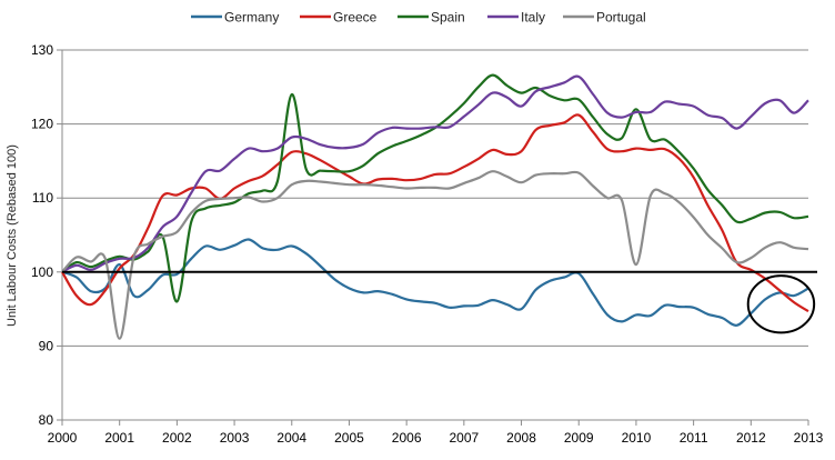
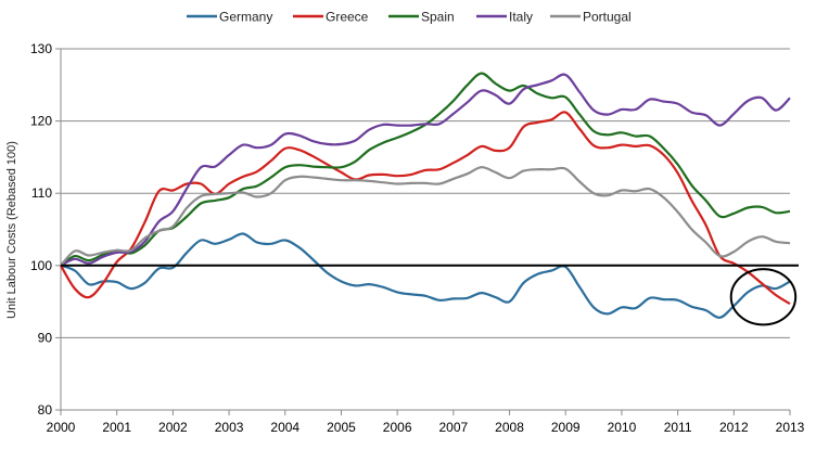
Germany/2001: 101 -> 98
Portugal/2001: 91 -> 102
Spain/2002: 96 -> 105
Spain/2004: 124 -> 114
Spain/2010: 122 -> 118
Portugal/2010: 101 -> 110
